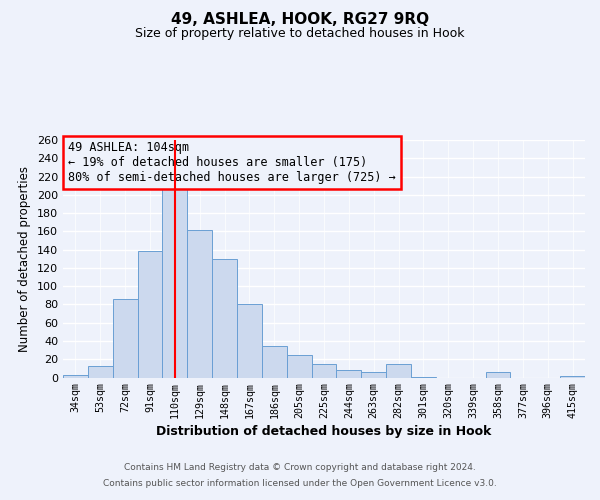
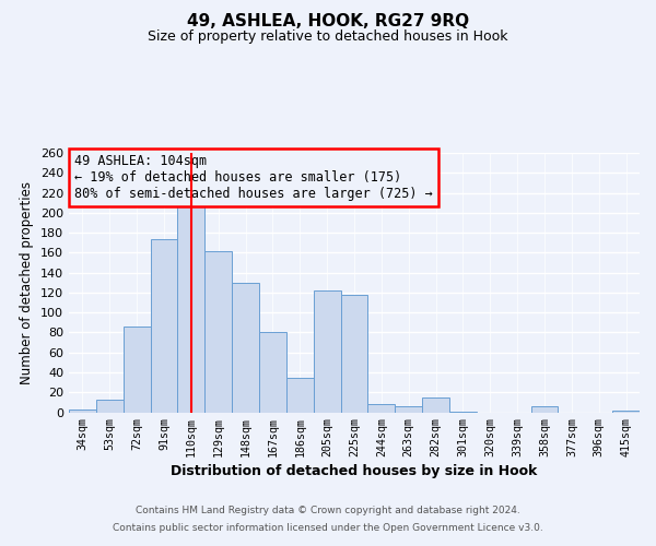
91sqm: 138 -> 174
205sqm: 25 -> 122
225sqm: 15 -> 118
